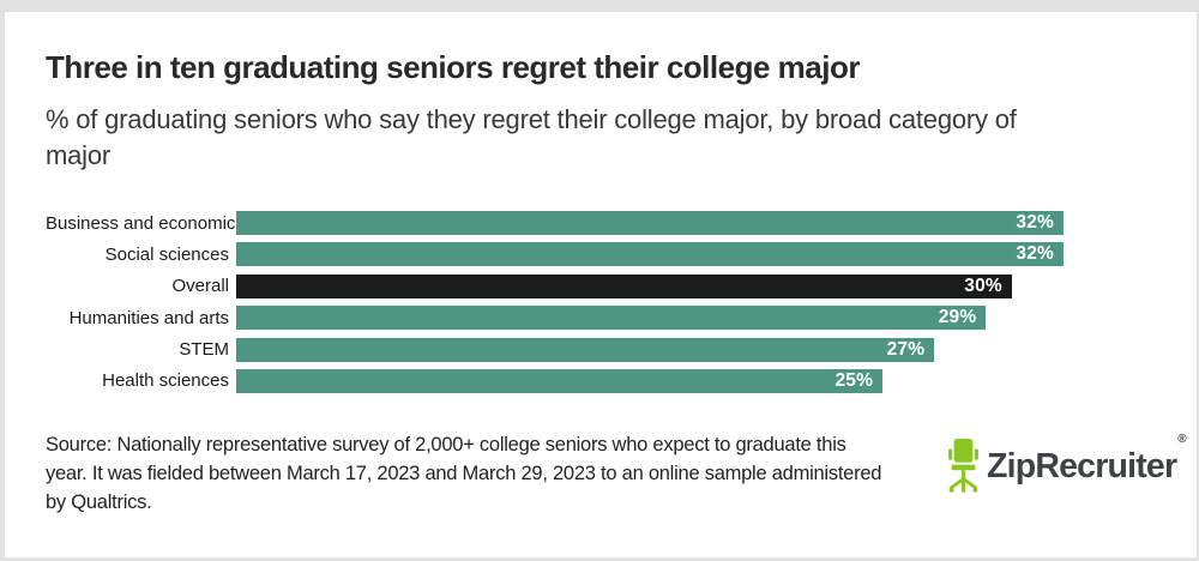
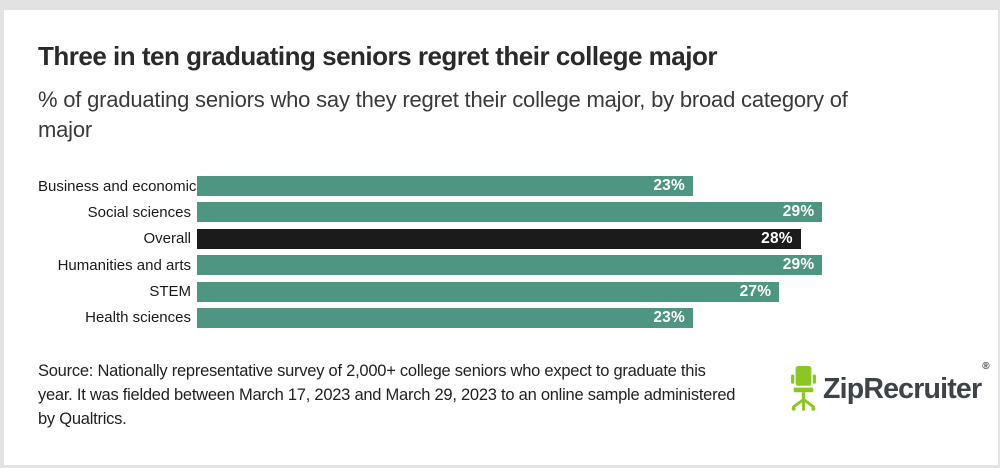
Business and economics: 32% -> 23%
Social sciences: 32% -> 29%
Overall: 30% -> 28%
Health sciences: 25% -> 23%
